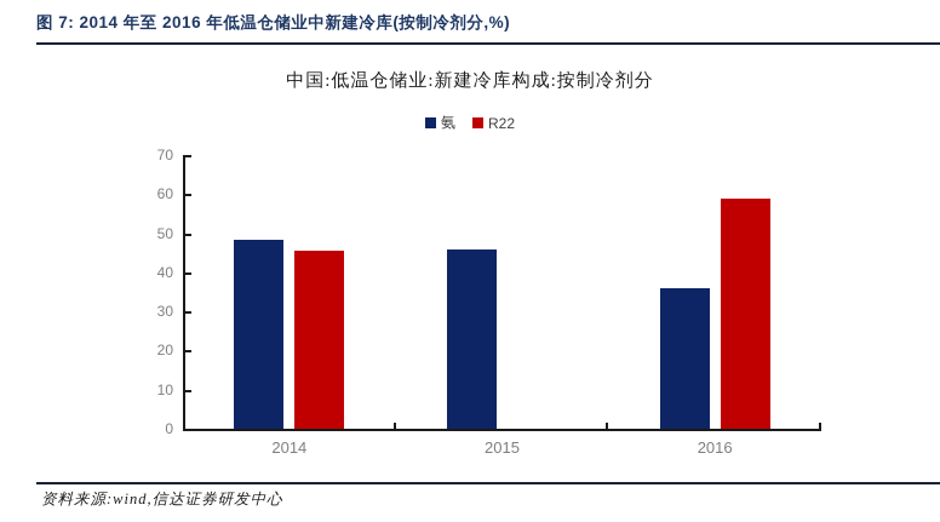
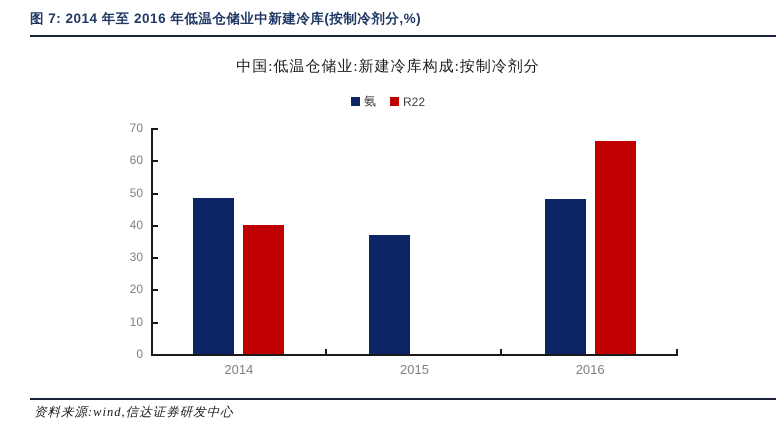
R22/2014: 45 -> 40
氨/2015: 46 -> 37
氨/2016: 36 -> 48
R22/2016: 59 -> 66
